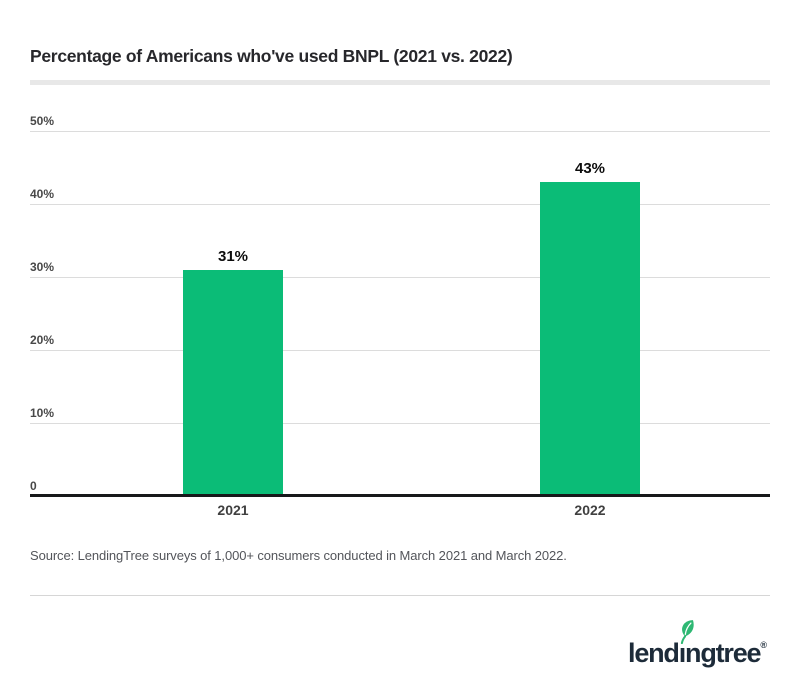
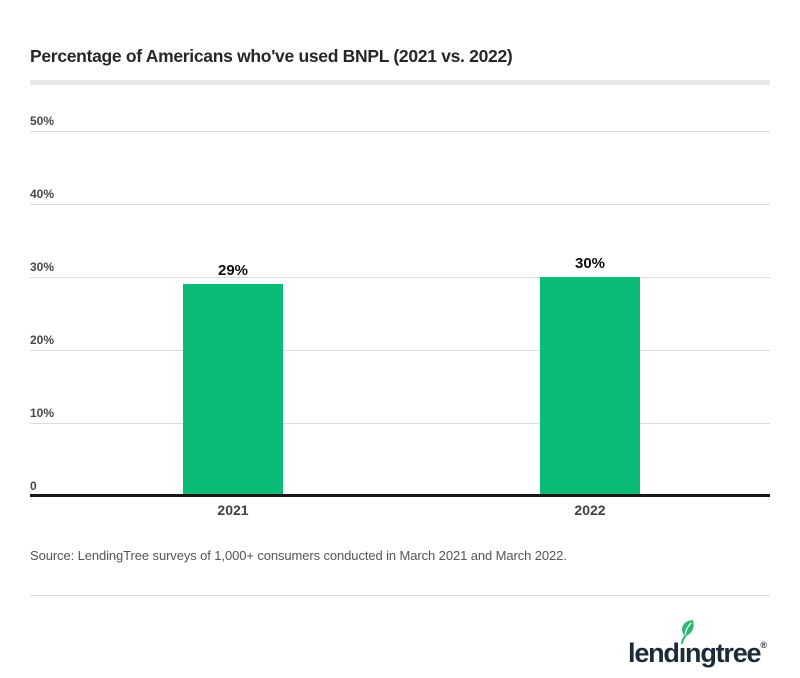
2021: 31% -> 29%
2022: 43% -> 30%
